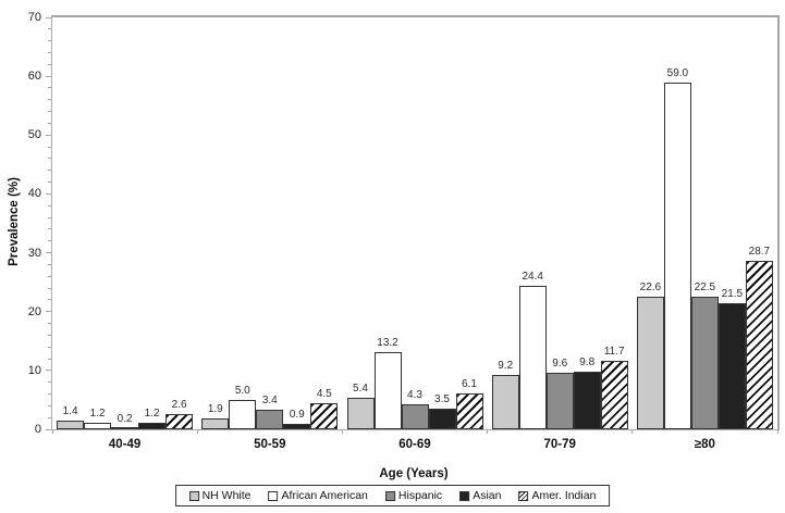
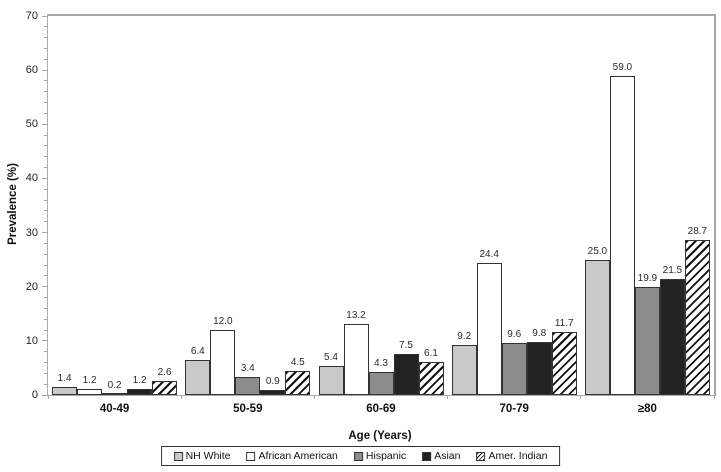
NH White/50-59: 1.9 -> 6.4
African American/50-59: 5.0 -> 12.0
Asian/60-69: 3.5 -> 7.5
NH White/≥80: 22.6 -> 25.0
Hispanic/≥80: 22.5 -> 19.9
